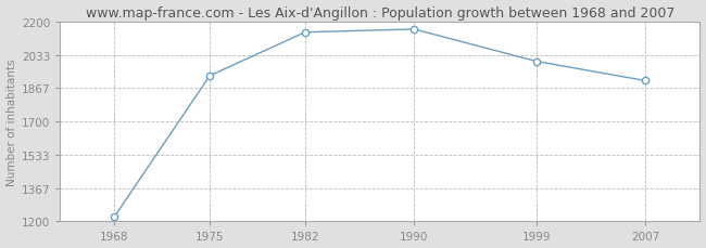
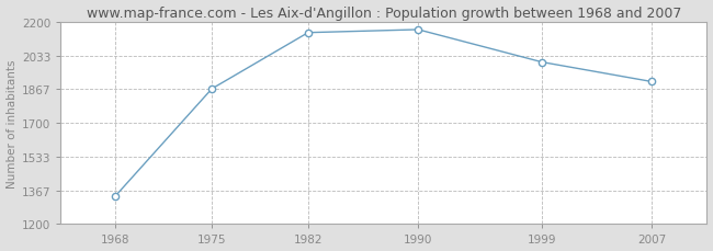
1968: 1220 -> 1340
1975: 1930 -> 1870
